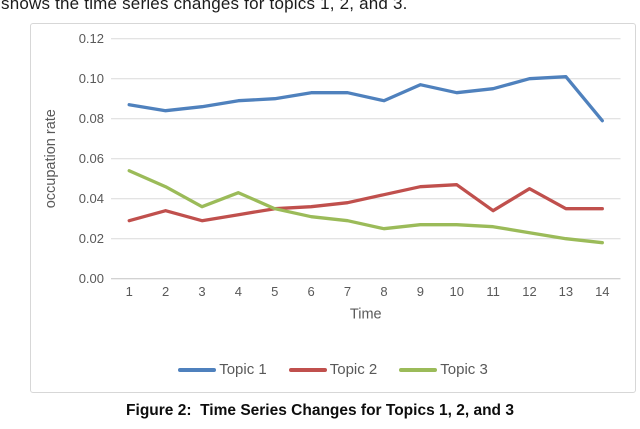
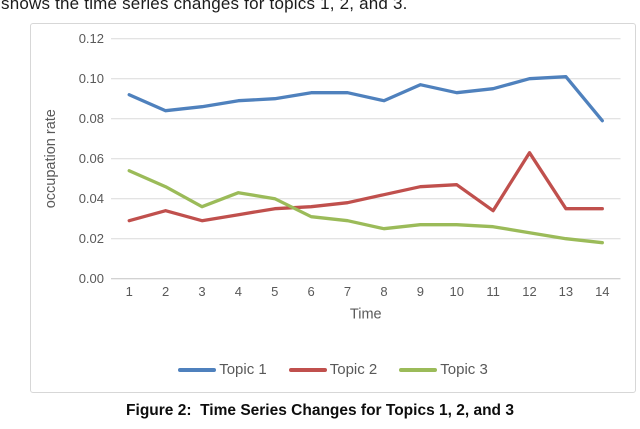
Topic 1/1: 0.087 -> 0.092
Topic 3/5: 0.035 -> 0.040
Topic 2/12: 0.045 -> 0.063
